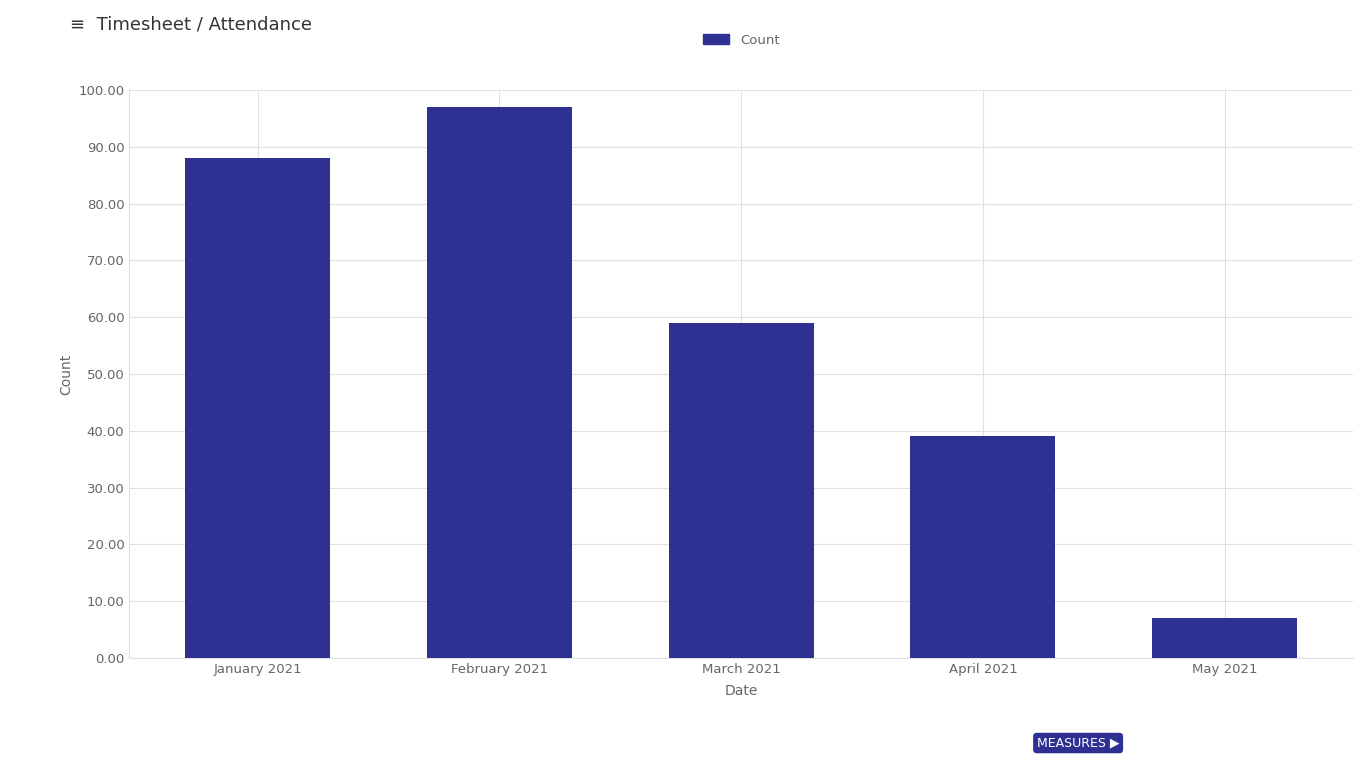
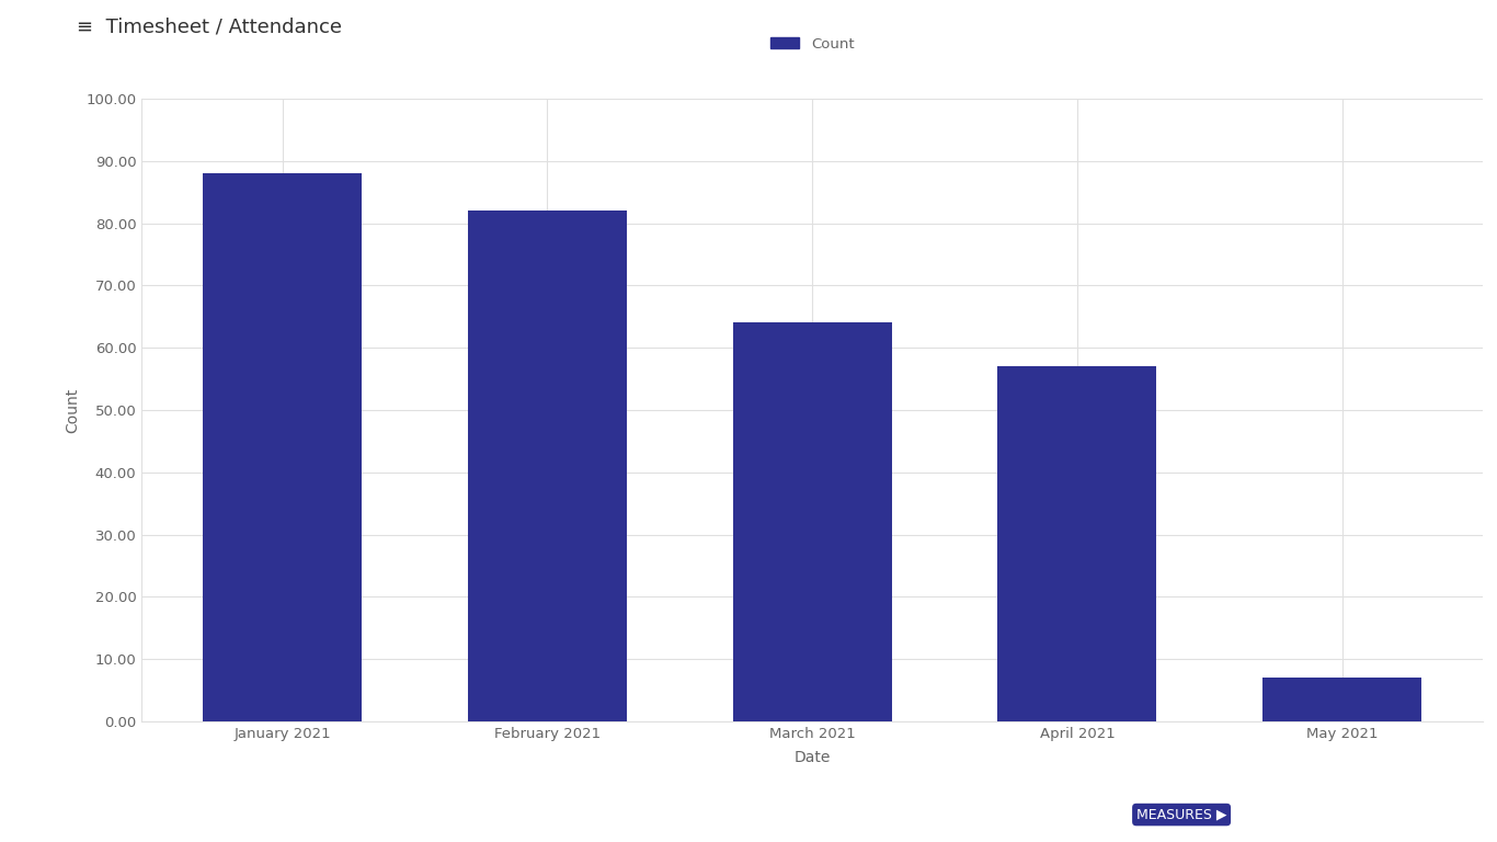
February 2021: 97 -> 82
March 2021: 59 -> 64
April 2021: 39 -> 57
